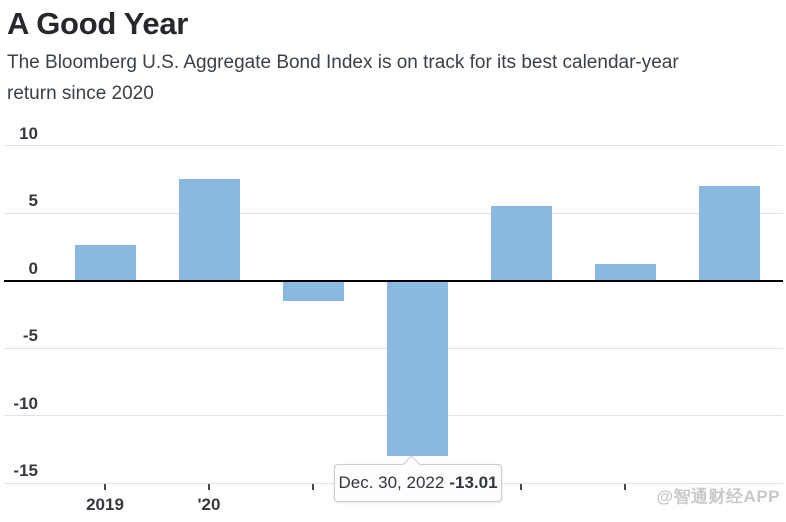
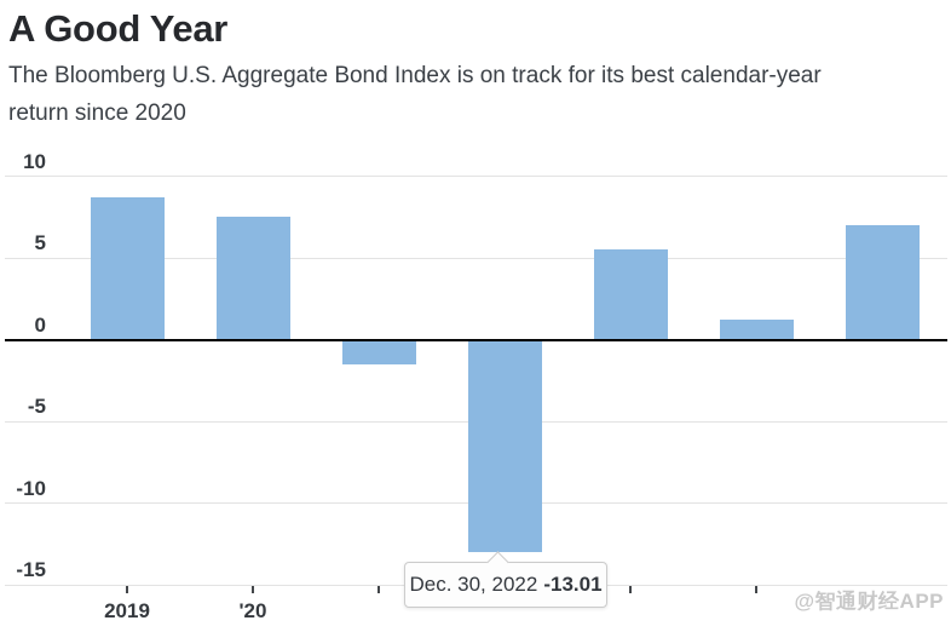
2019: 2.6 -> 8.7
